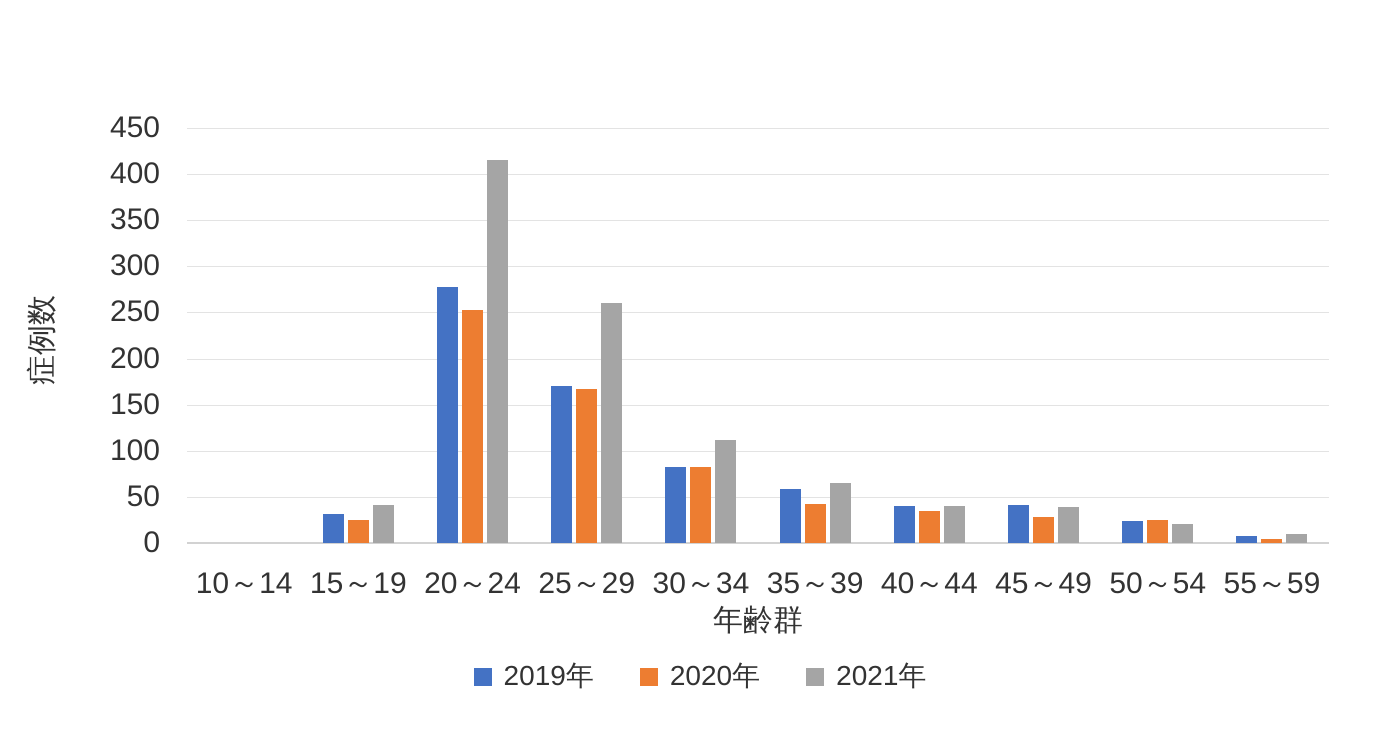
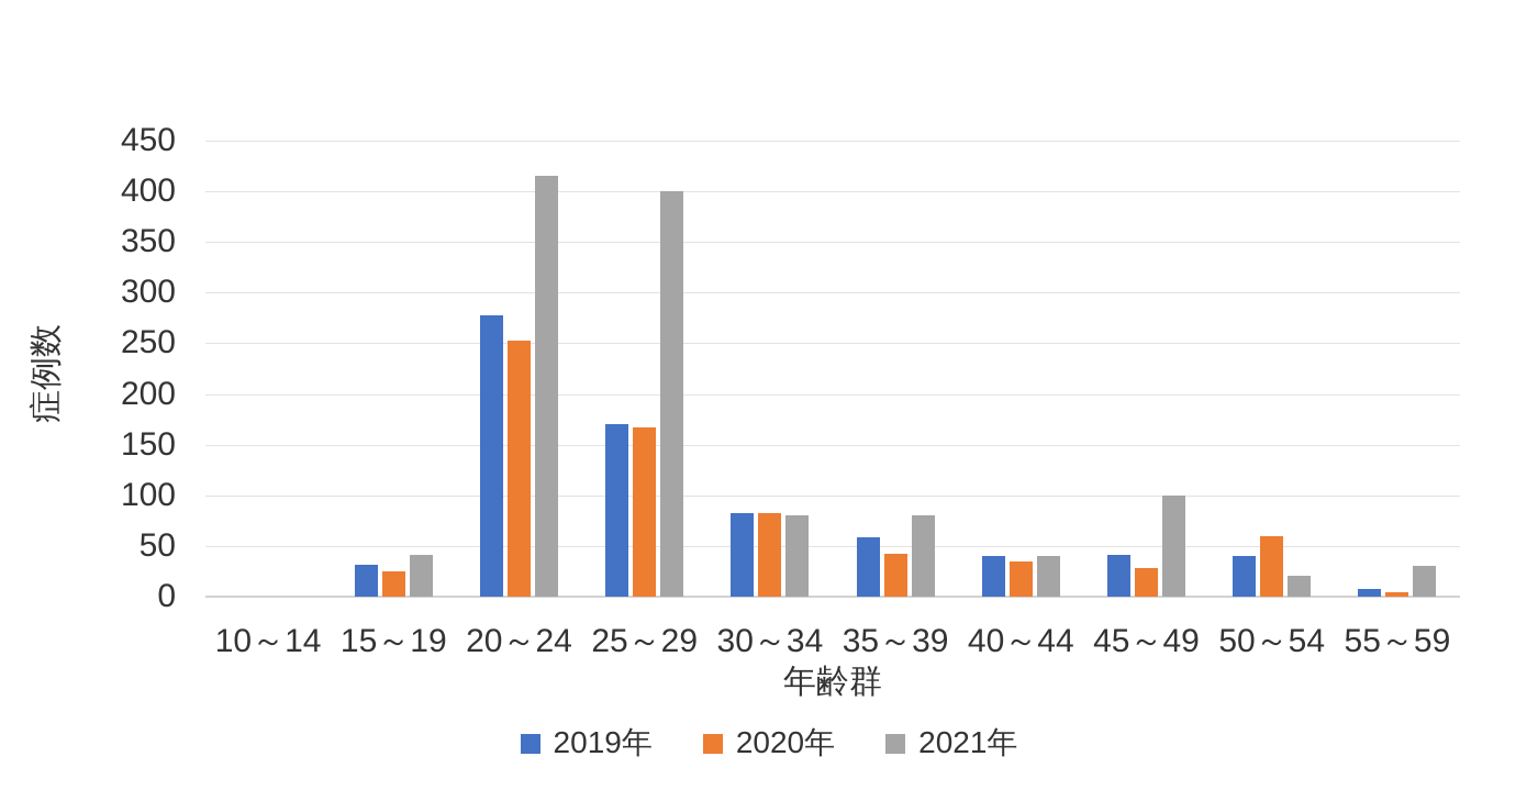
2021年/25～29: 260 -> 400
2021年/30～34: 110 -> 80
2021年/35～39: 60 -> 80
2021年/45～49: 40 -> 100
2019年/50～54: 20 -> 40
2020年/50～54: 20 -> 60
2021年/55～59: 10 -> 30
